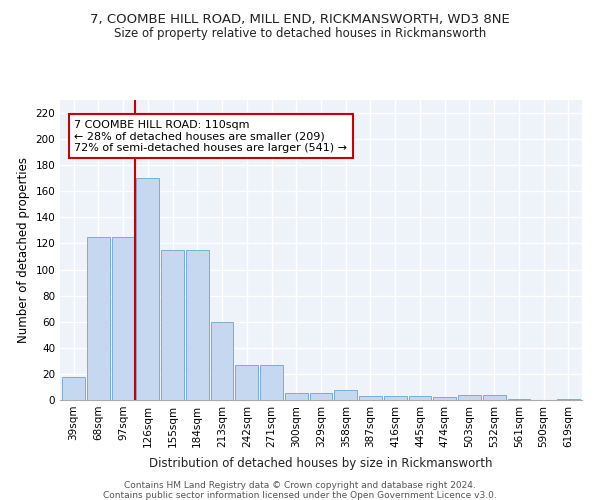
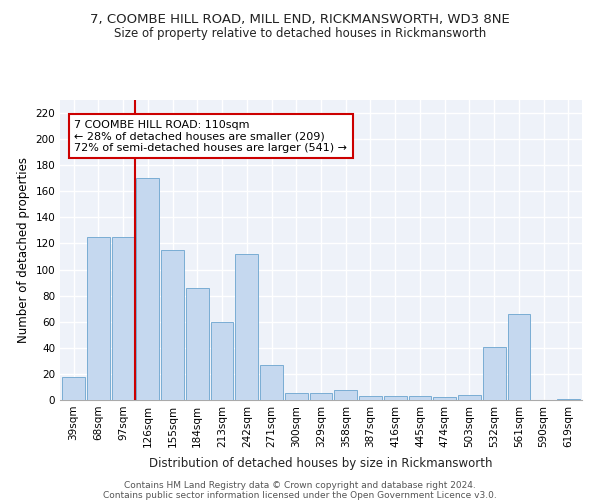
184sqm: 115 -> 86
242sqm: 27 -> 112
532sqm: 4 -> 41
561sqm: 1 -> 66
